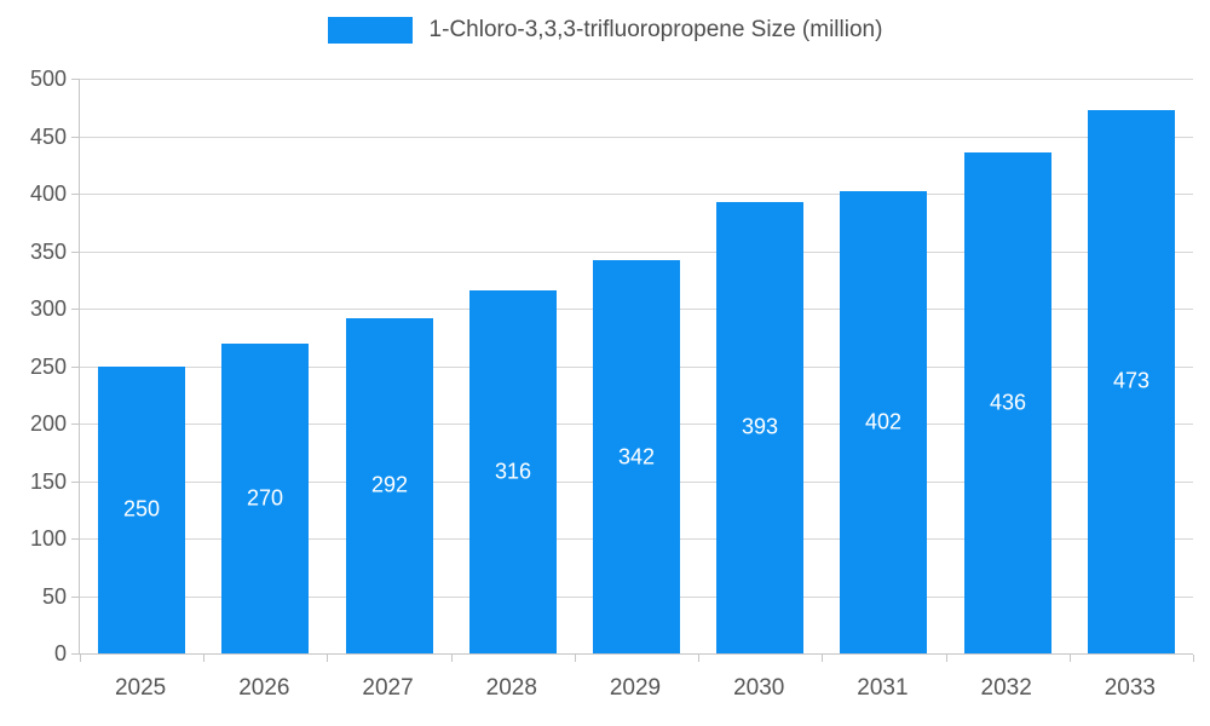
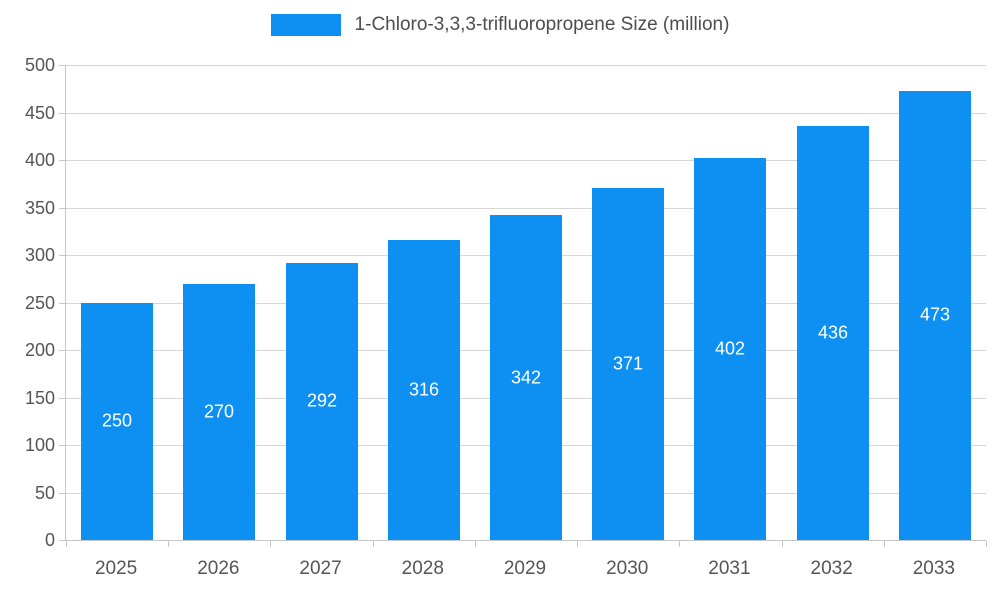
2030: 393 -> 371
